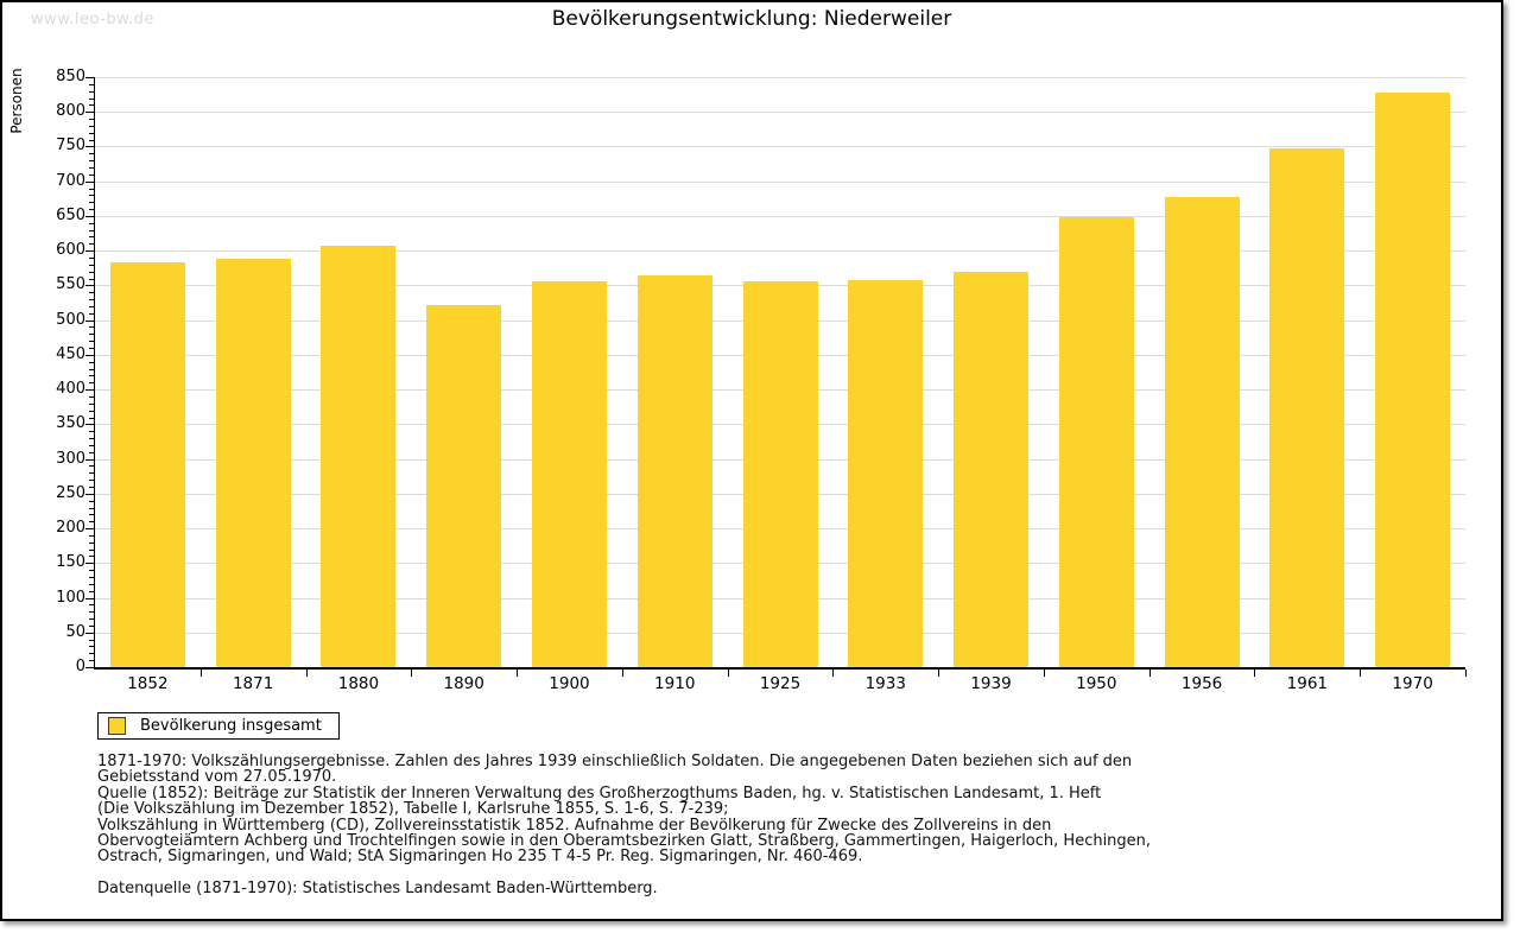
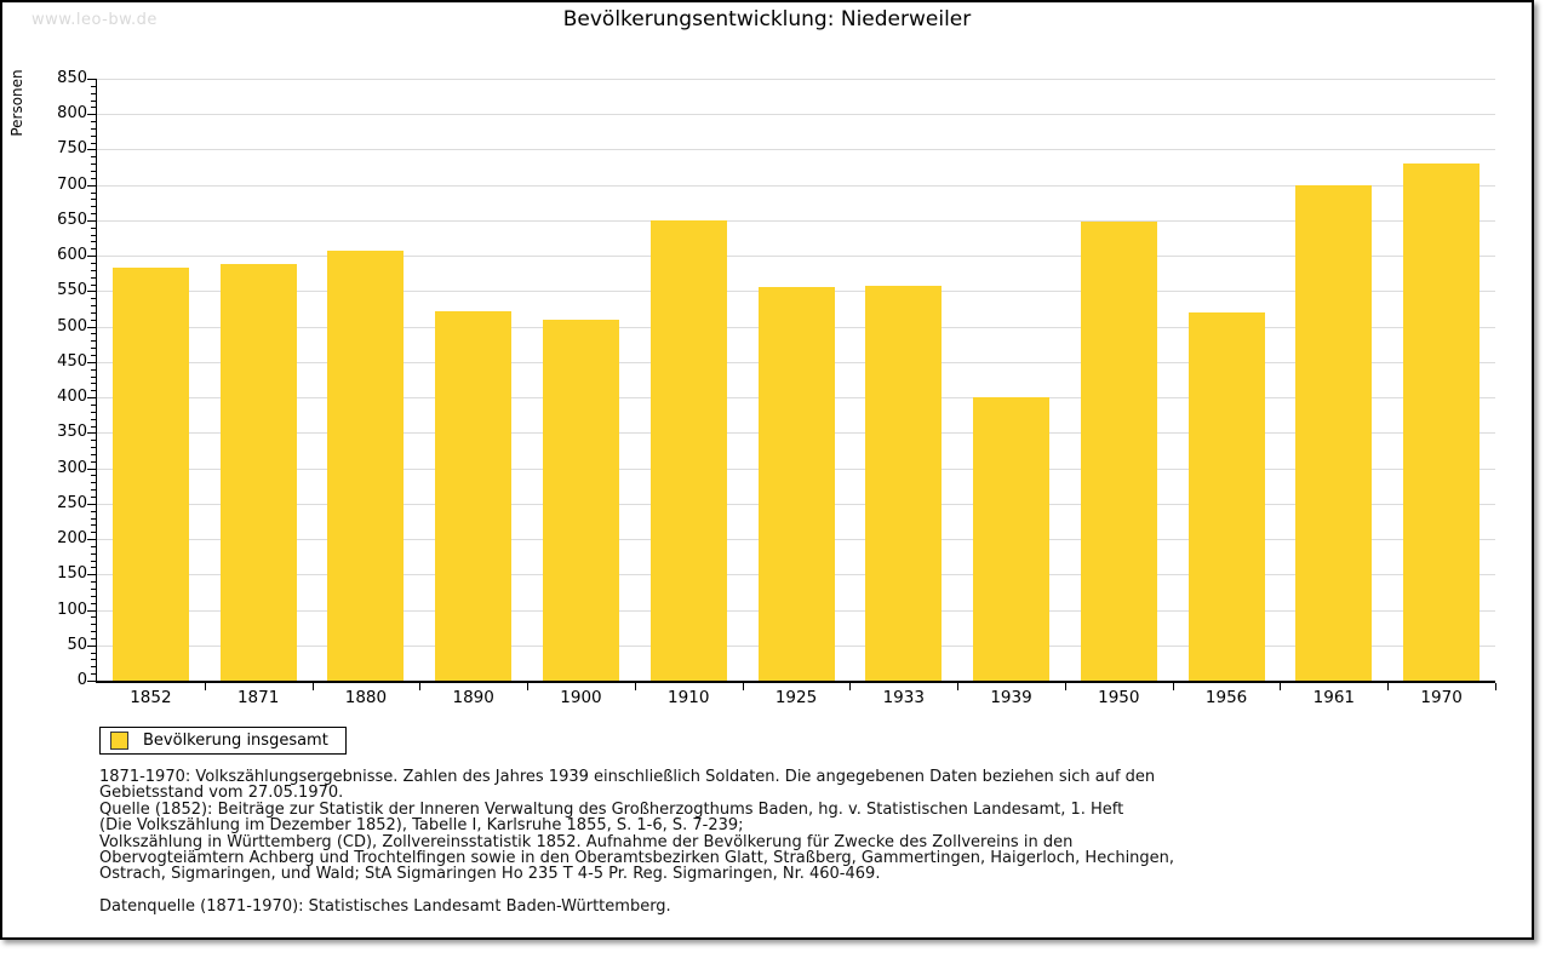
1900: 560 -> 510
1910: 560 -> 650
1939: 570 -> 400
1956: 680 -> 520
1961: 750 -> 700
1970: 830 -> 730
